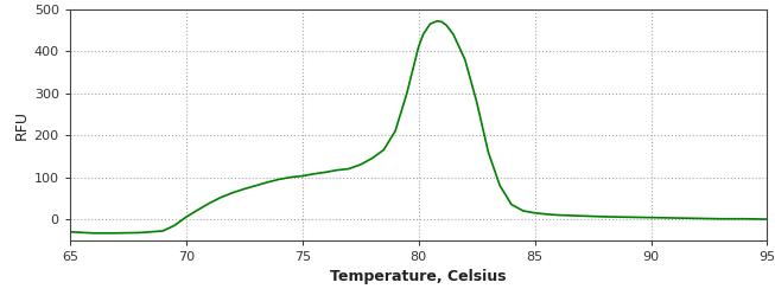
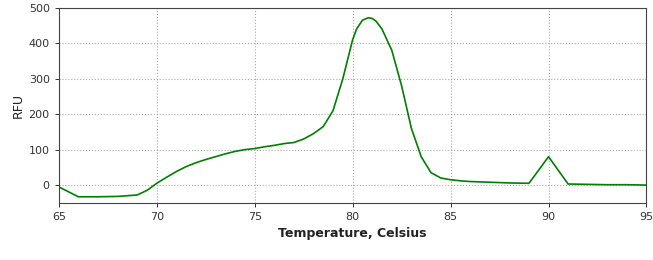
65: -30 -> -5
90: 4 -> 80
